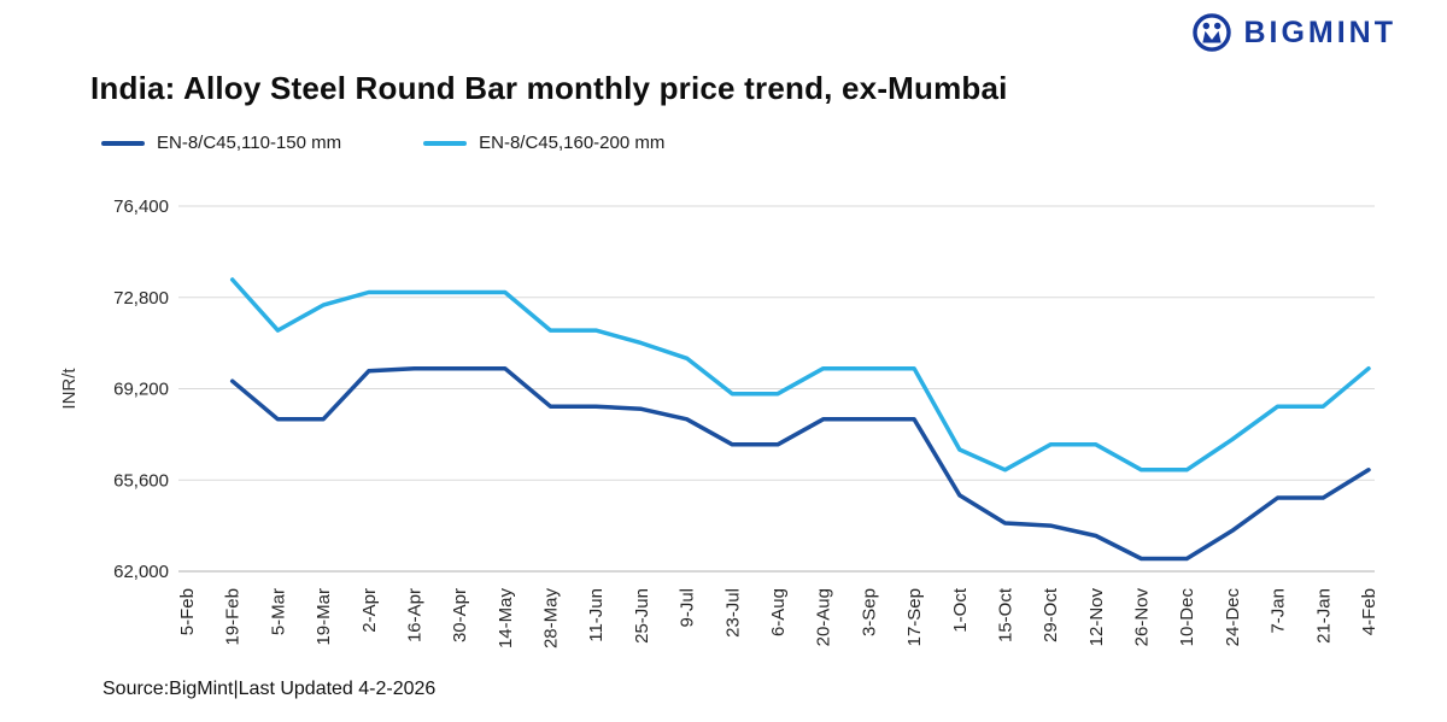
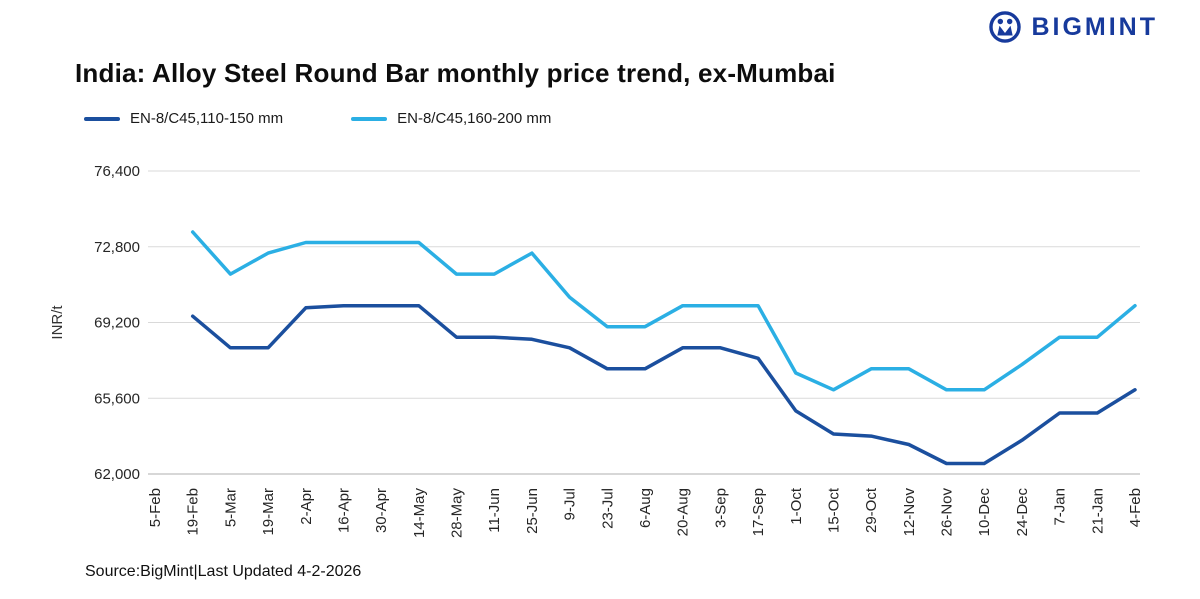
EN-8/C45,160-200 mm/25-Jun: 71000 -> 72500
EN-8/C45,110-150 mm/17-Sep: 68000 -> 67500
